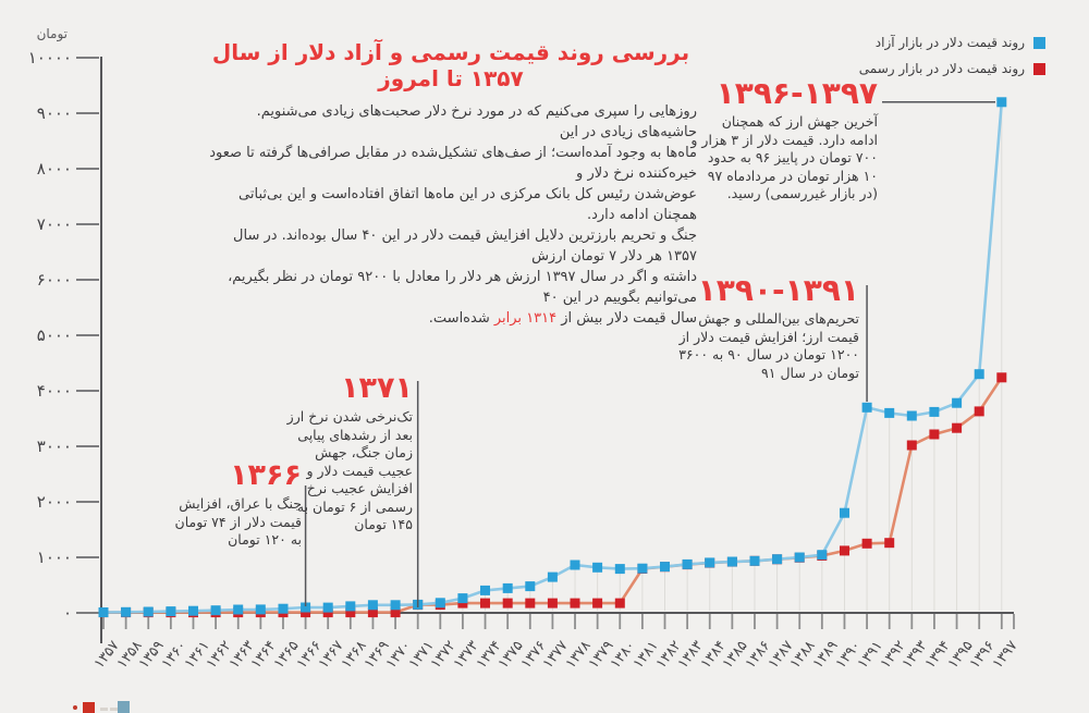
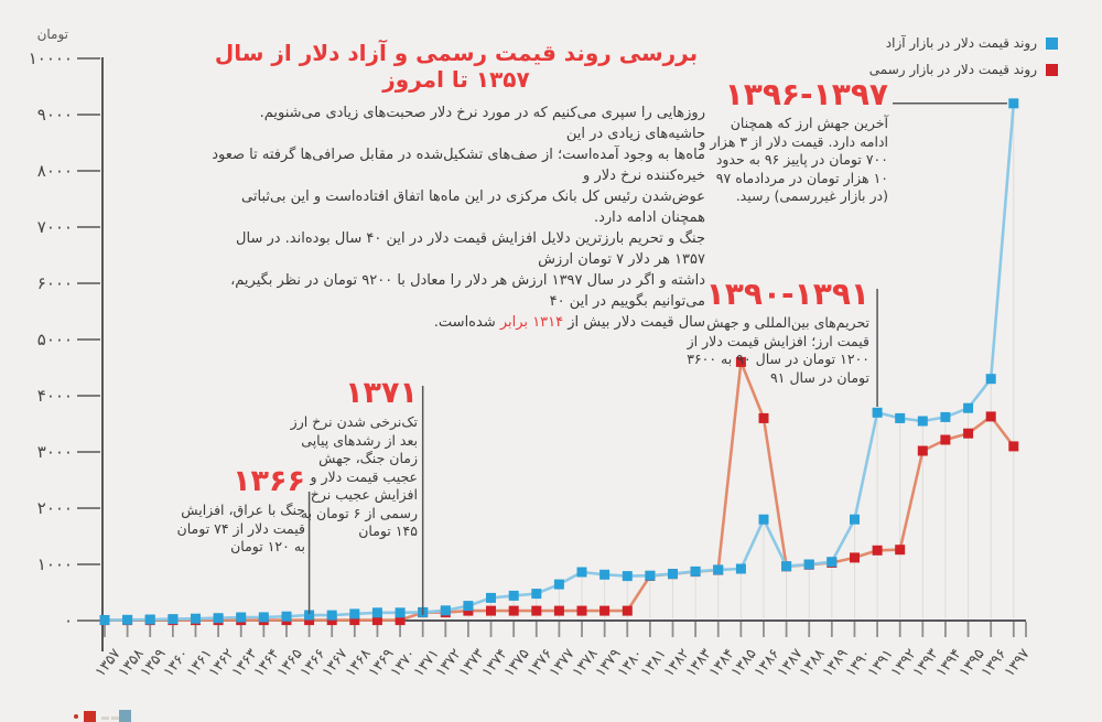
روند قیمت دلار در بازار رسمی/۱۳۸۵: 900 -> 4600
روند قیمت دلار در بازار رسمی/۱۳۸۶: 900 -> 3600
روند قیمت دلار در بازار آزاد/۱۳۸۶: 900 -> 1800
روند قیمت دلار در بازار رسمی/۱۳۹۷: 4200 -> 3100
